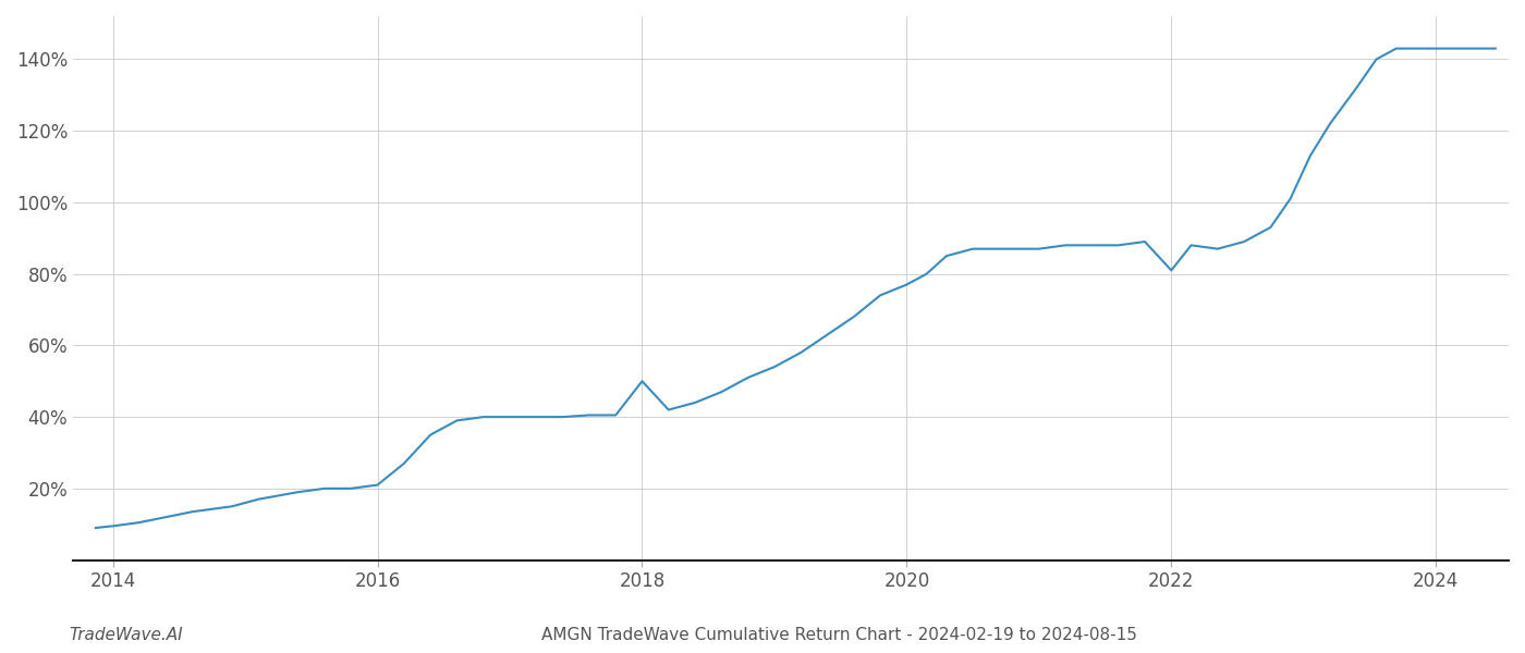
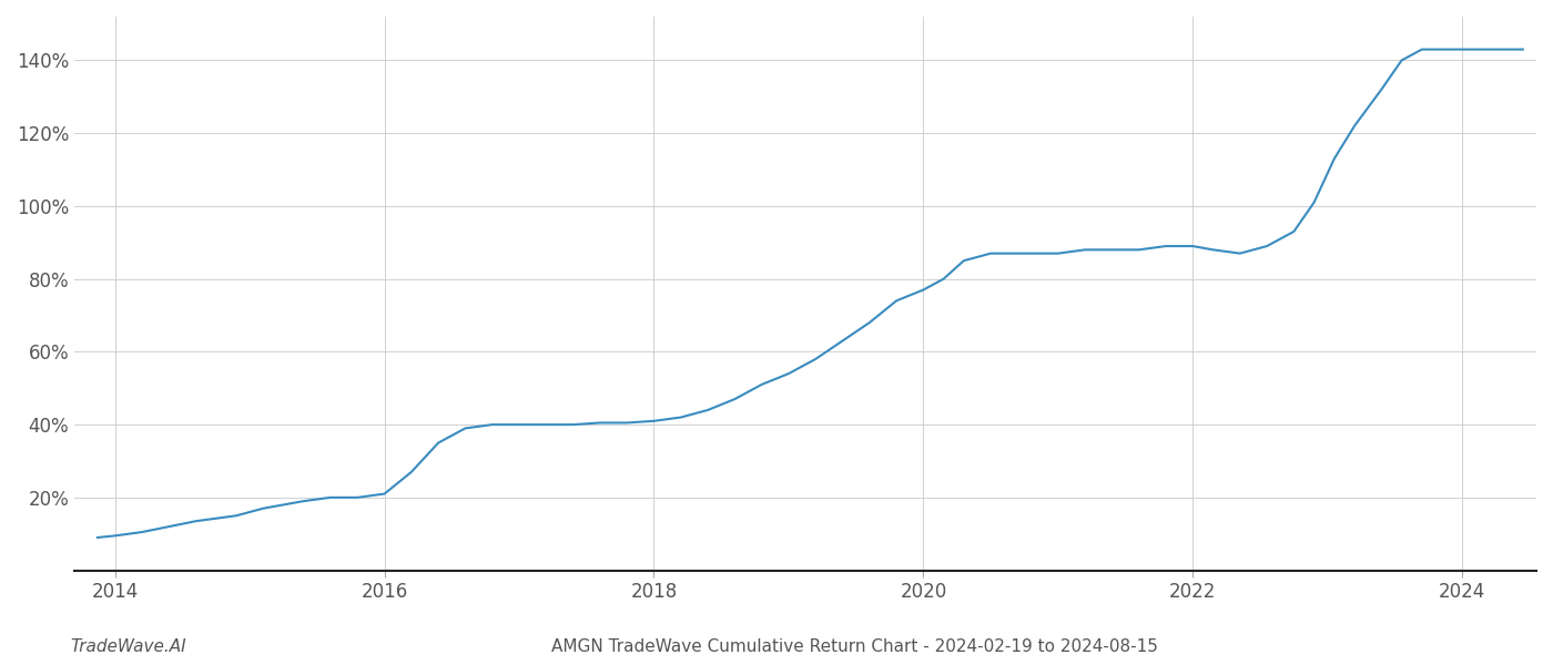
2018: 50.0% -> 41.0%
2022: 81.0% -> 89.0%
